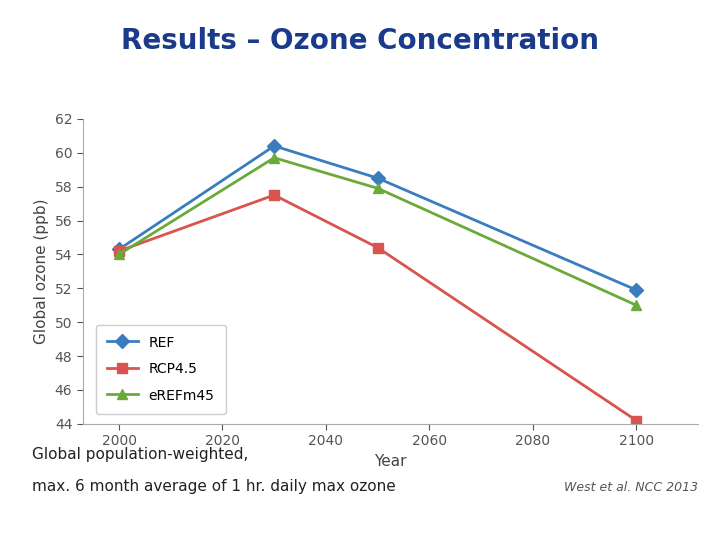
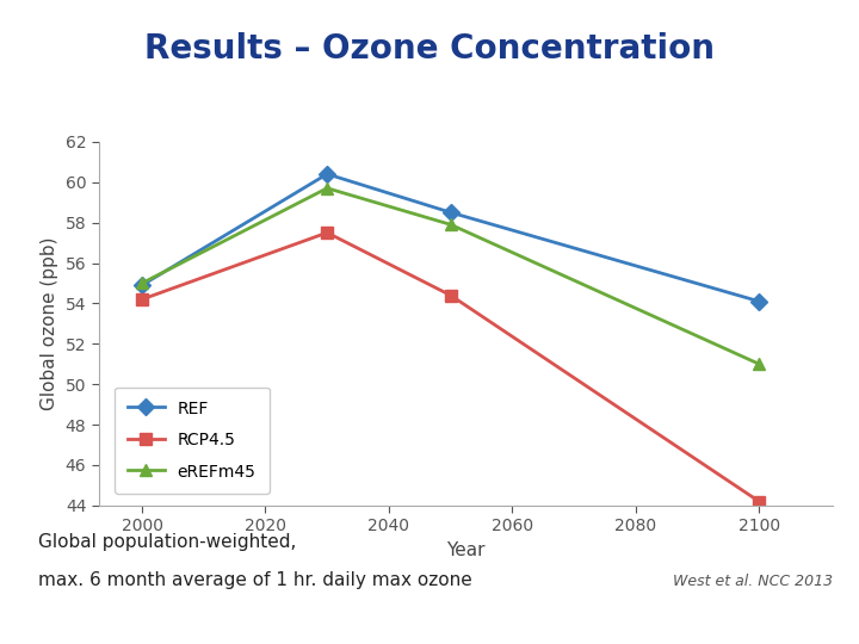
REF/2000: 54.3 -> 54.9
eREFm45/2000: 54.0 -> 55.0
REF/2100: 51.9 -> 54.1
